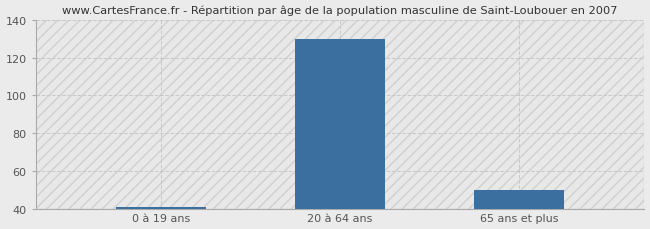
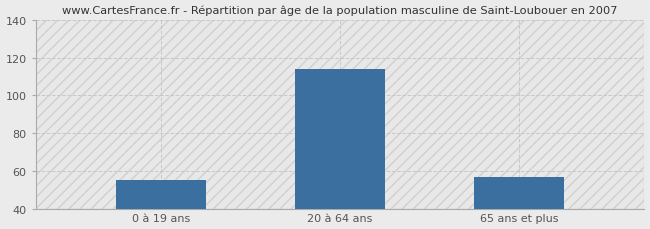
0 à 19 ans: 41 -> 55
20 à 64 ans: 130 -> 114
65 ans et plus: 50 -> 57
